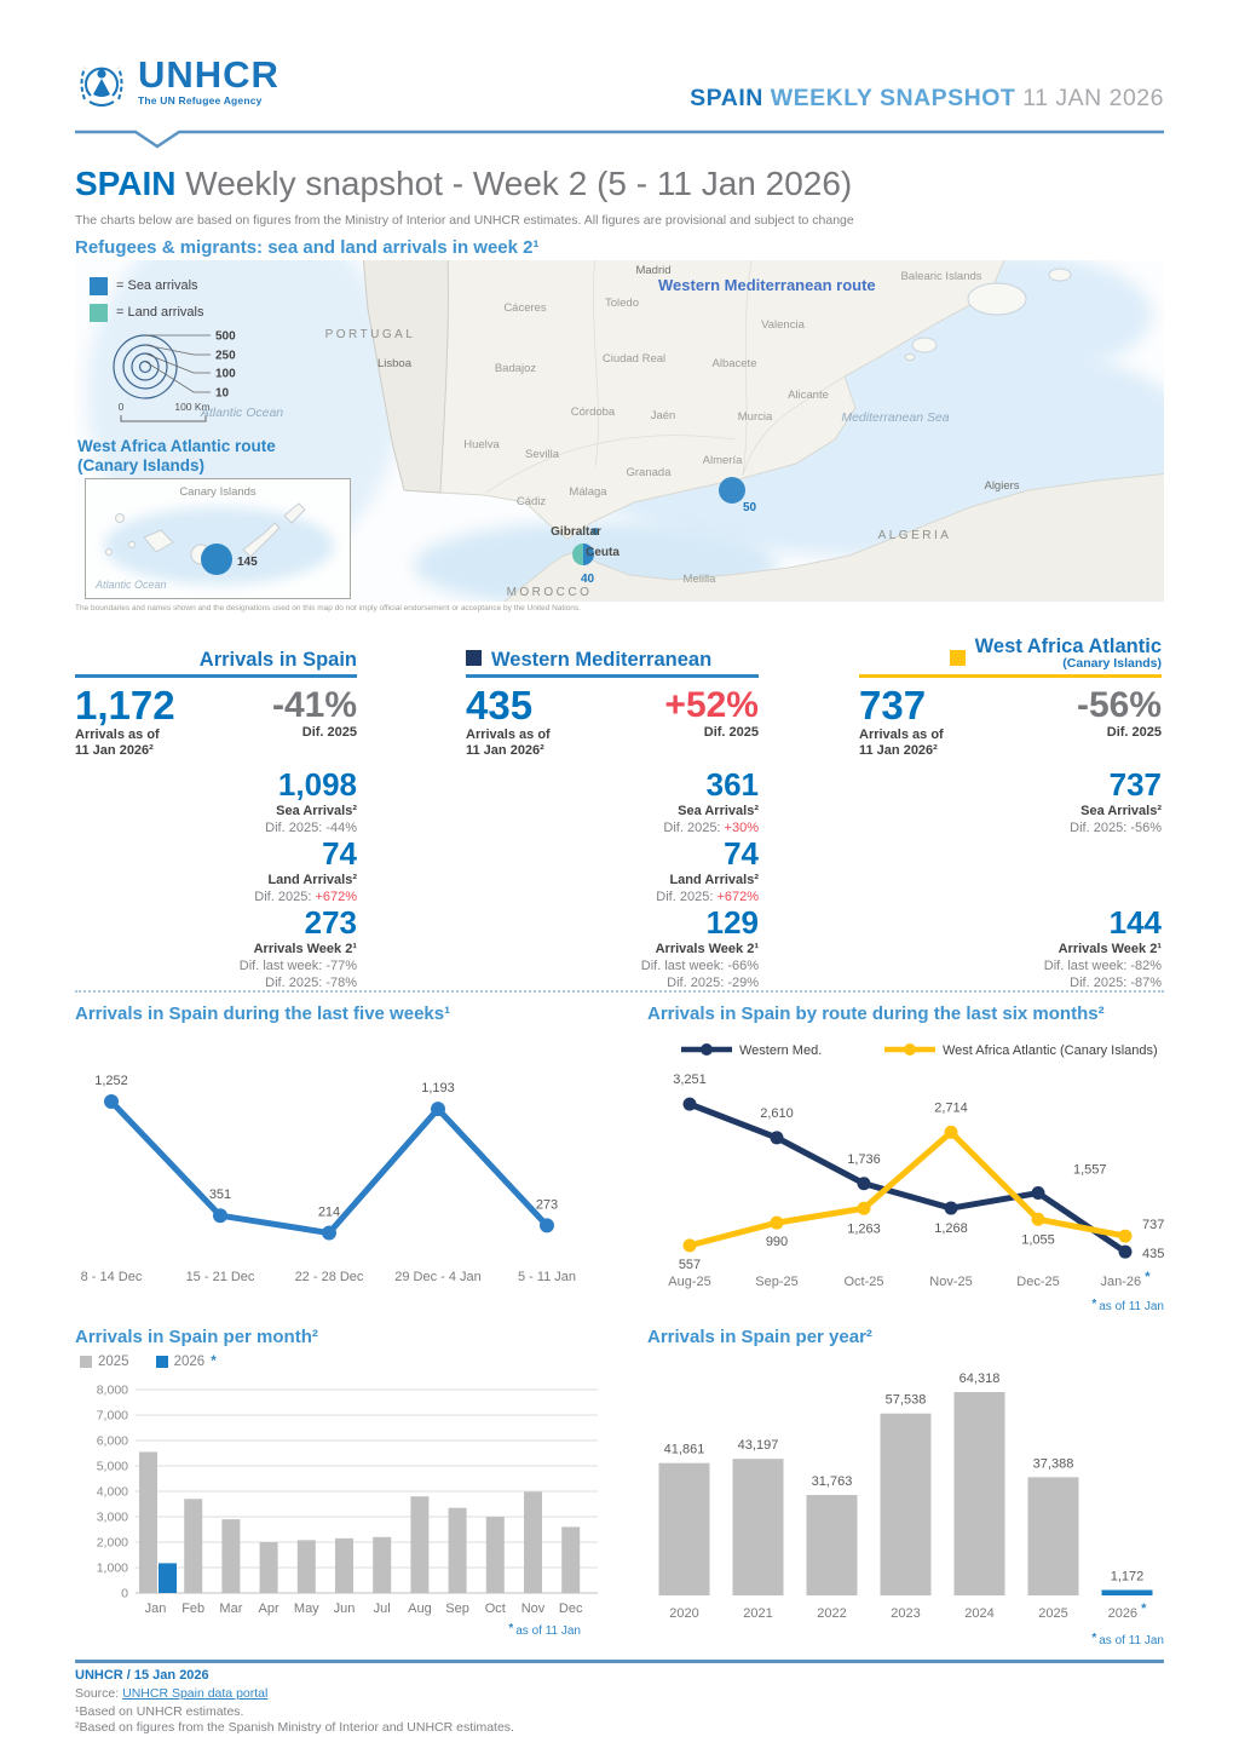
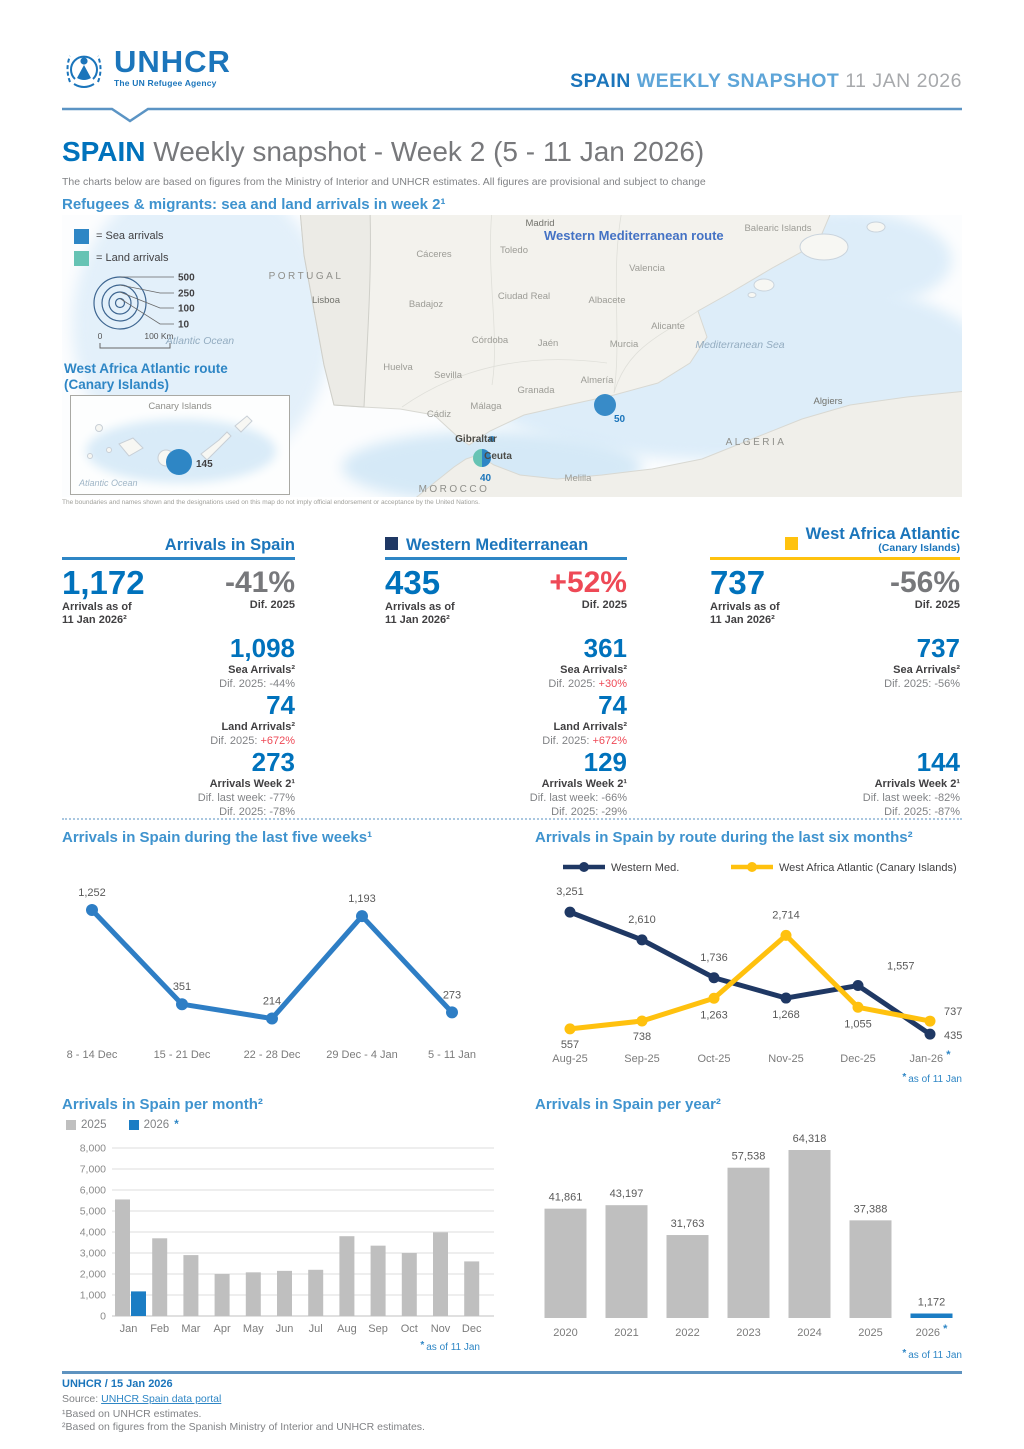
Arrivals in Spain by route during the last six months²/West Africa Atlantic (Canary Islands)/Sep-25: 990 -> 738
